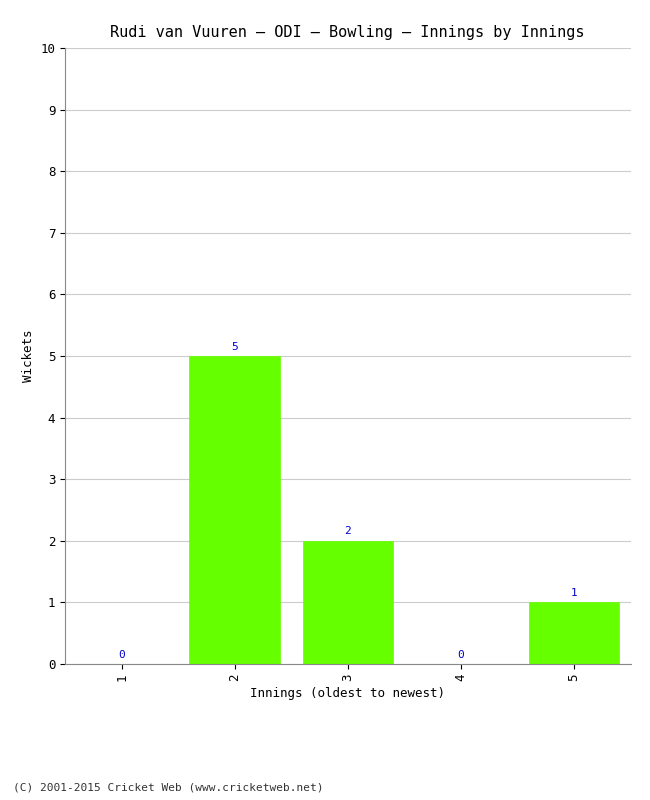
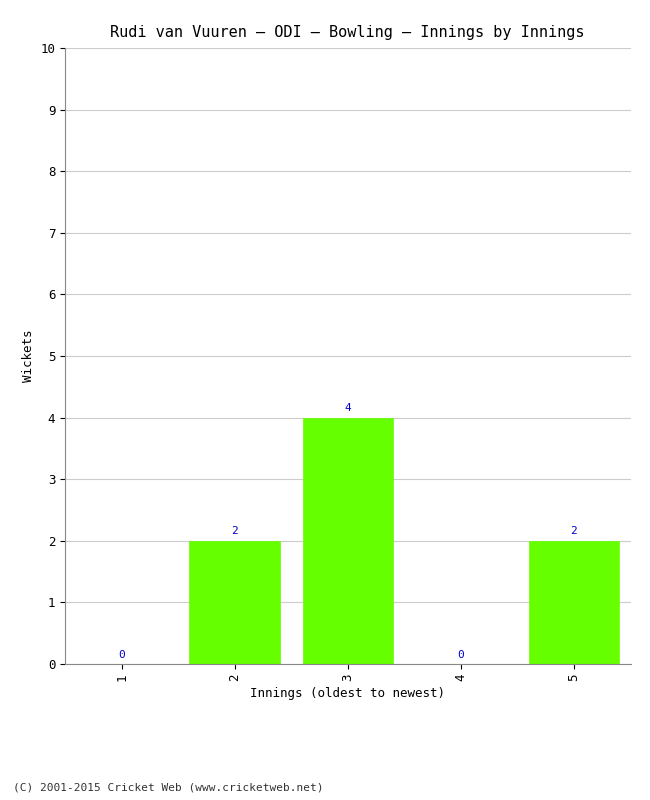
2: 5 -> 2
3: 2 -> 4
5: 1 -> 2
